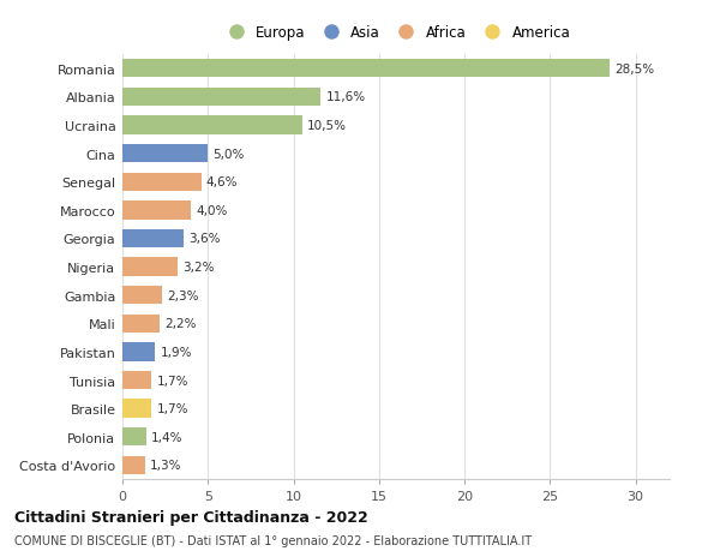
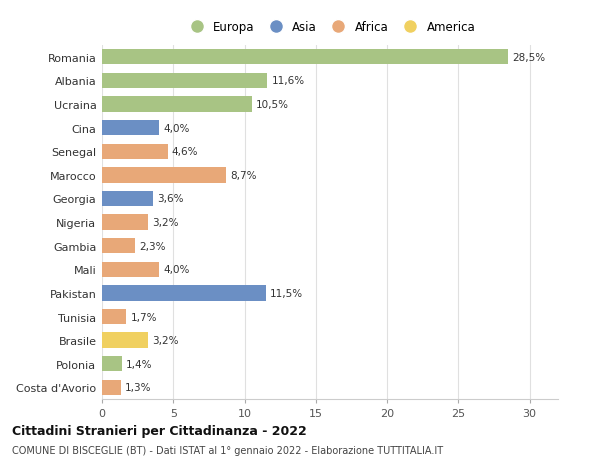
Cina: 5,0% -> 4,0%
Marocco: 4,0% -> 8,7%
Mali: 2,2% -> 4,0%
Pakistan: 1,9% -> 11,5%
Brasile: 1,7% -> 3,2%
